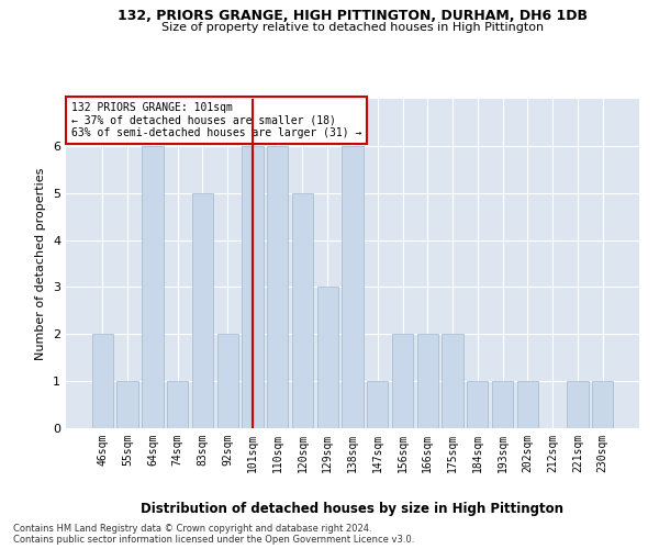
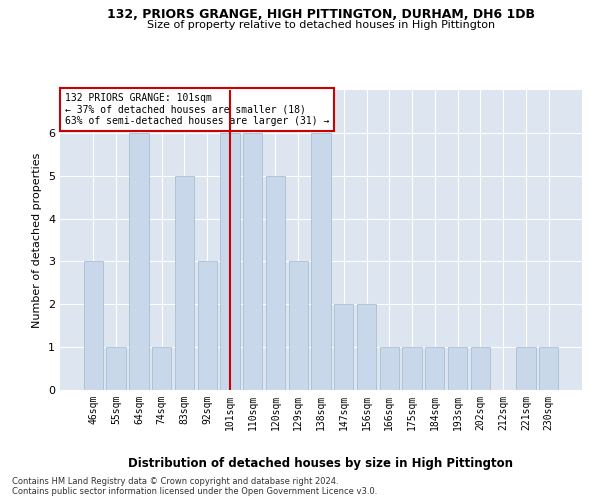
46sqm: 2 -> 3
92sqm: 2 -> 3
147sqm: 1 -> 2
166sqm: 2 -> 1
175sqm: 2 -> 1
